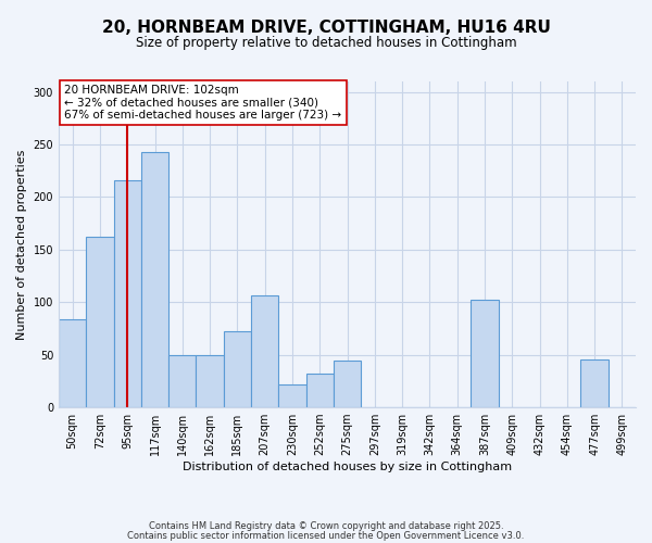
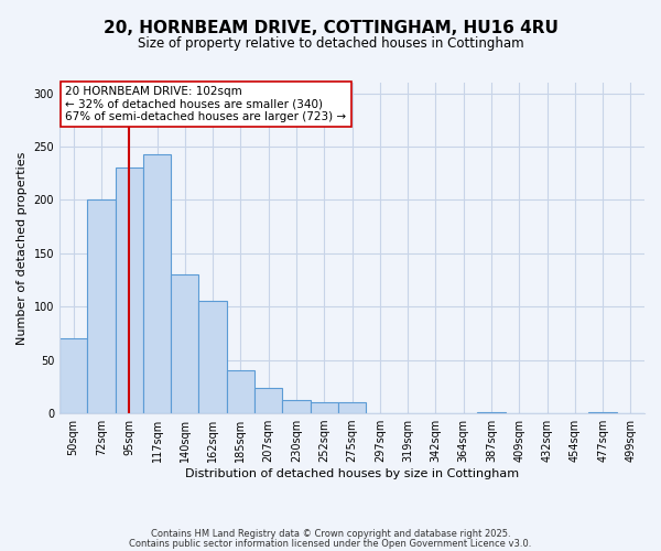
50sqm: 84 -> 70
72sqm: 162 -> 200
95sqm: 216 -> 230
140sqm: 50 -> 130
162sqm: 50 -> 105
185sqm: 72 -> 40
207sqm: 106 -> 24
230sqm: 22 -> 12
252sqm: 32 -> 10
275sqm: 44 -> 10
387sqm: 102 -> 1
477sqm: 46 -> 1
